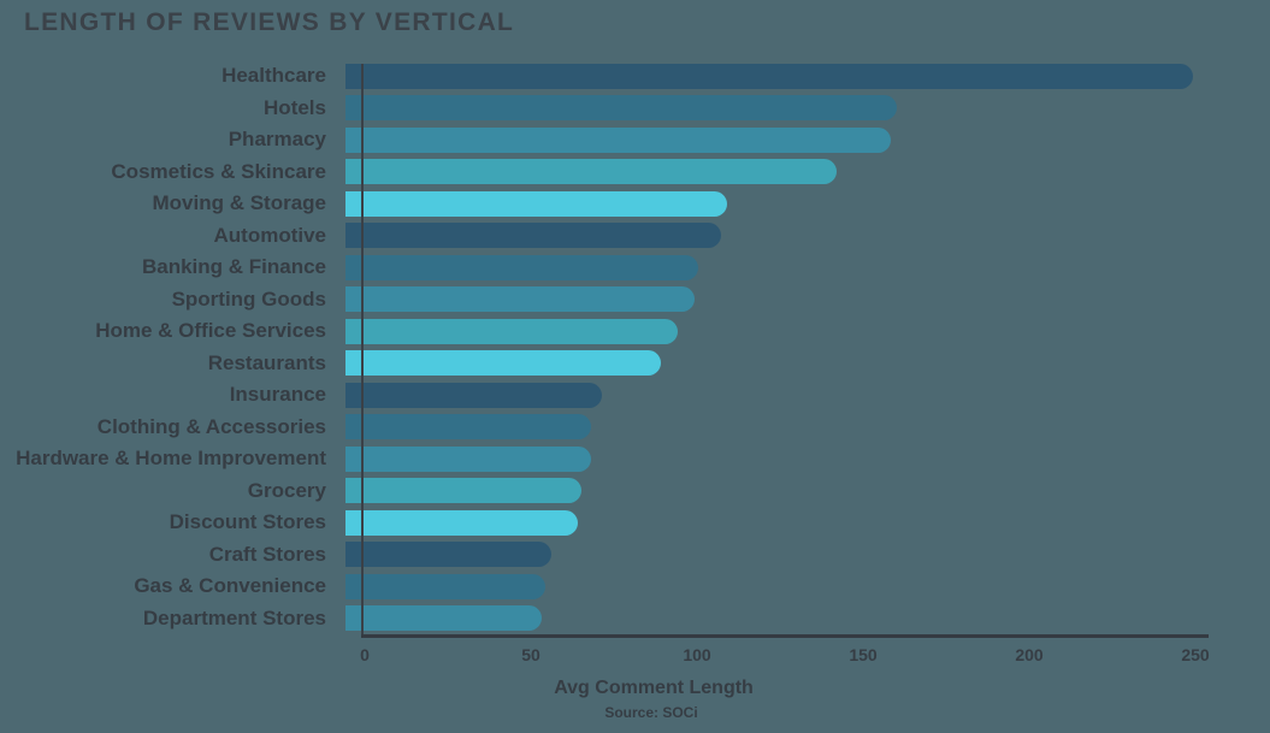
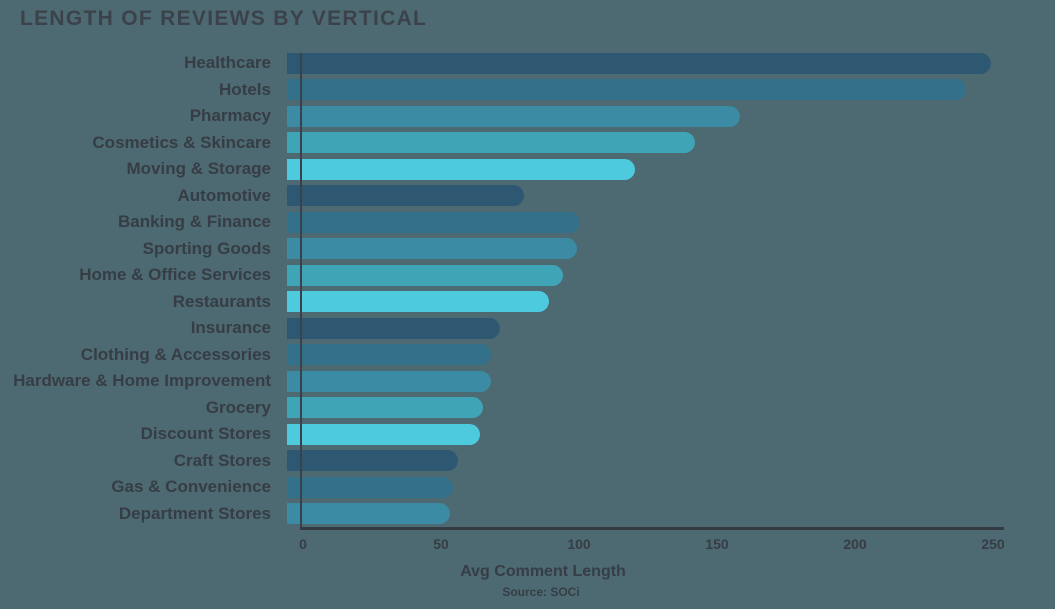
Hotels: 166 -> 246
Moving & Storage: 115 -> 126
Automotive: 113 -> 86
